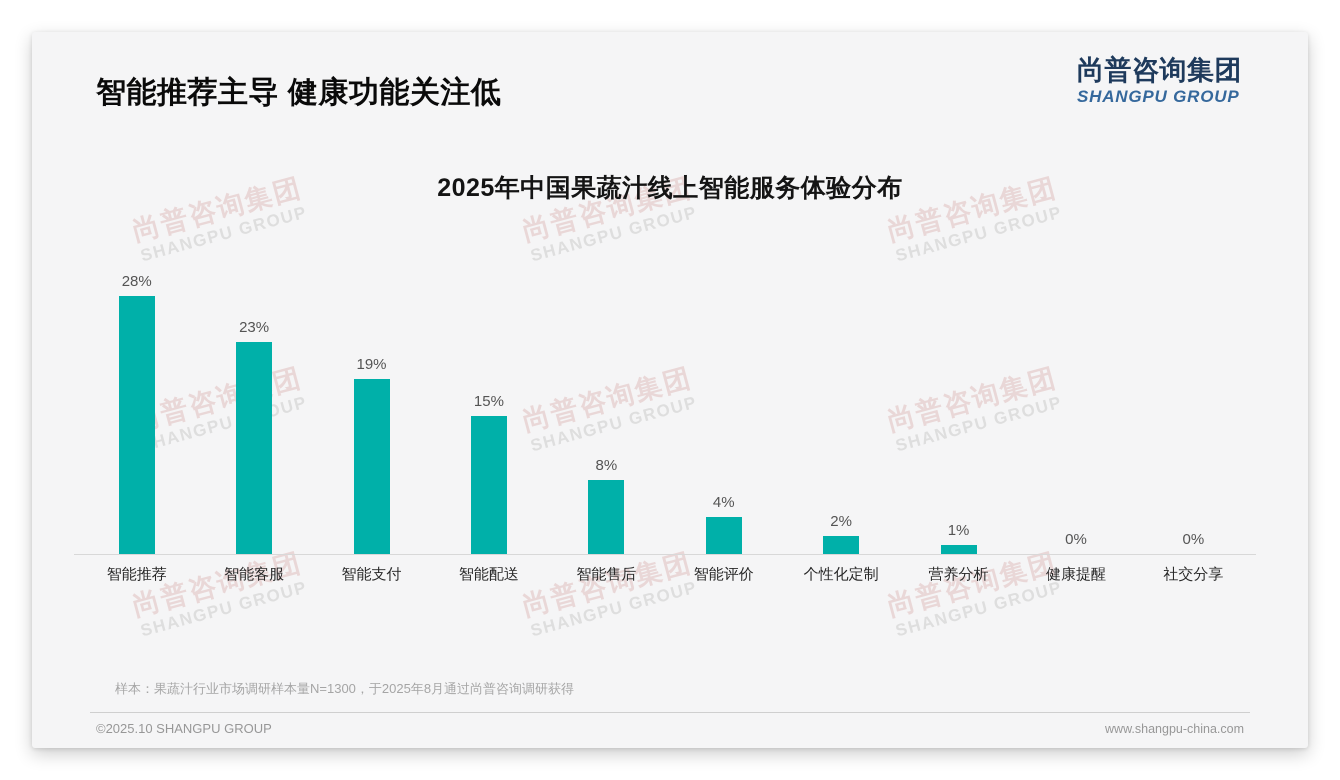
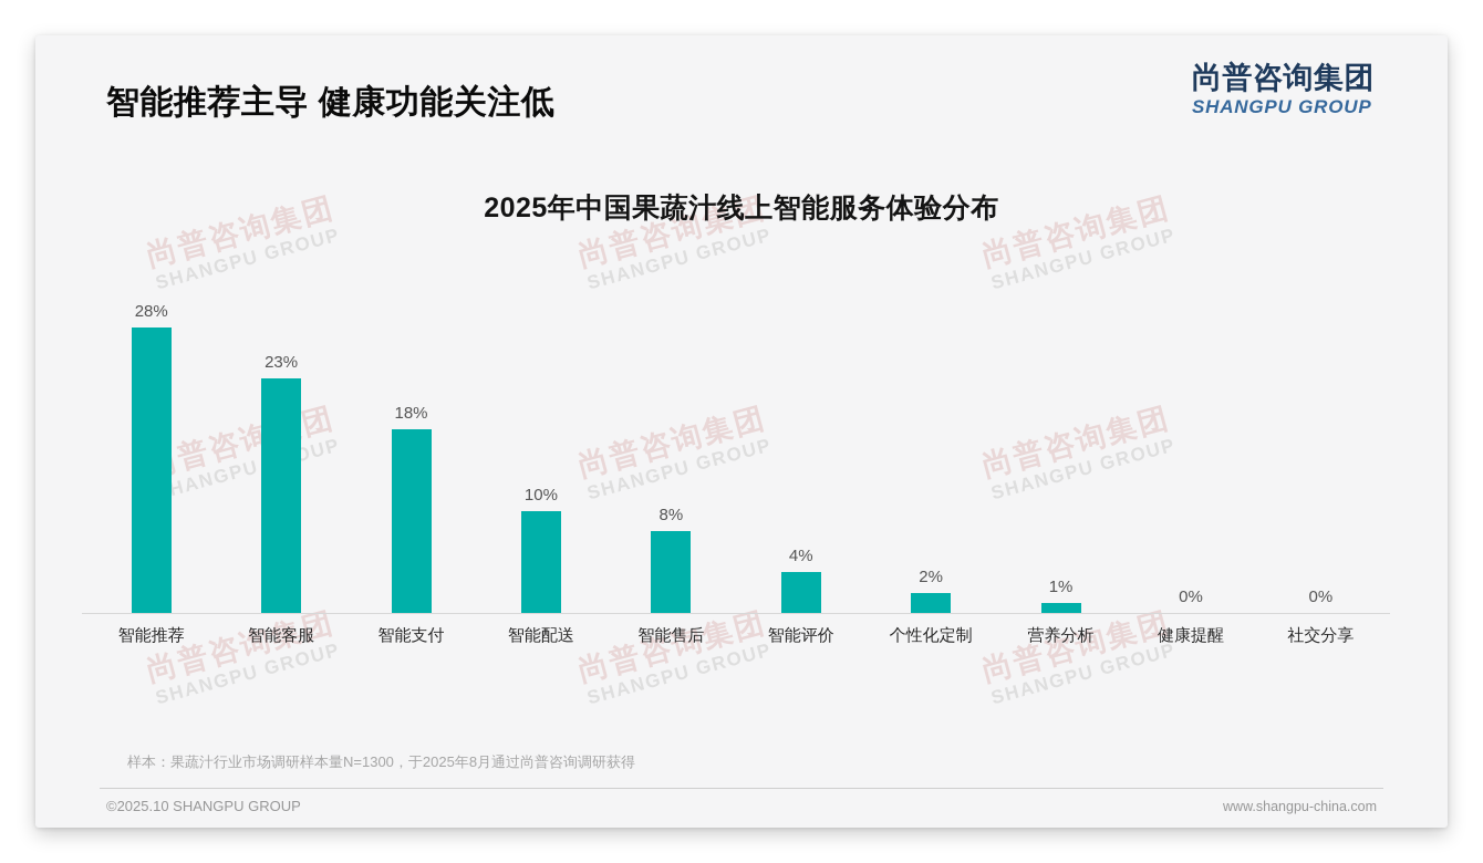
智能支付: 19% -> 18%
智能配送: 15% -> 10%
